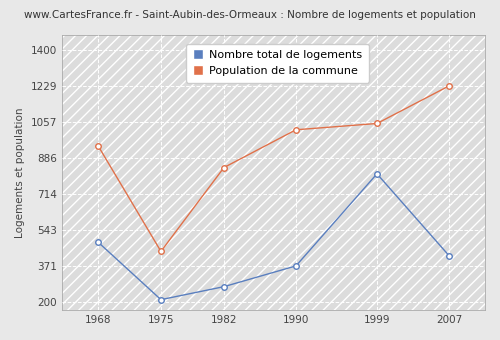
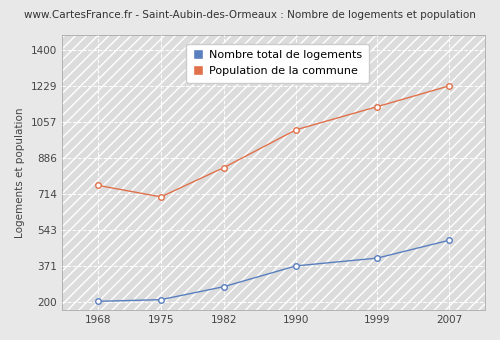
Nombre total de logements/1968: 485 -> 202
Population de la commune/1968: 945 -> 755
Population de la commune/1975: 440 -> 700
Nombre total de logements/1999: 810 -> 408
Population de la commune/1999: 1050 -> 1130
Nombre total de logements/2007: 420 -> 493
